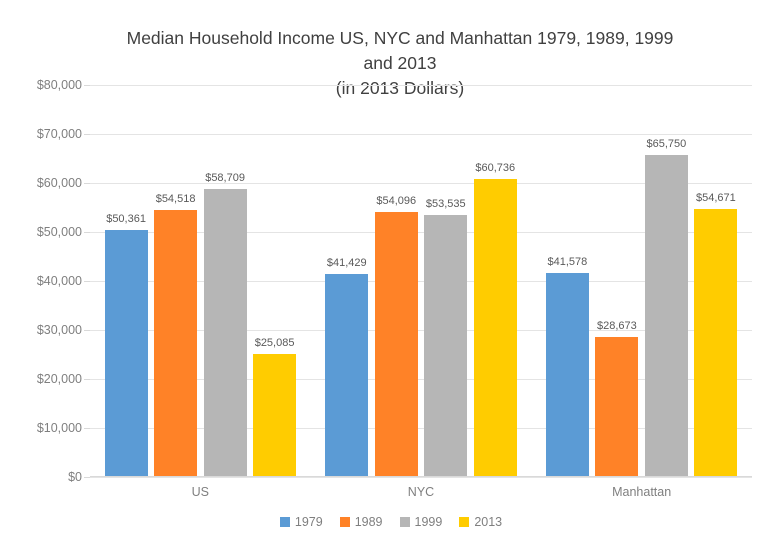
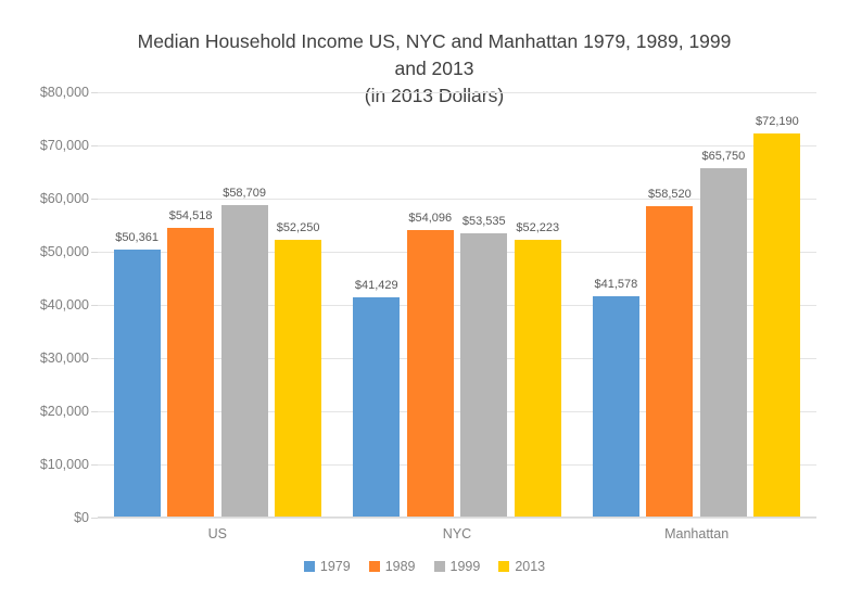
2013/US: $25,085 -> $52,250
2013/NYC: $60,736 -> $52,223
1989/Manhattan: $28,673 -> $58,520
2013/Manhattan: $54,671 -> $72,190
